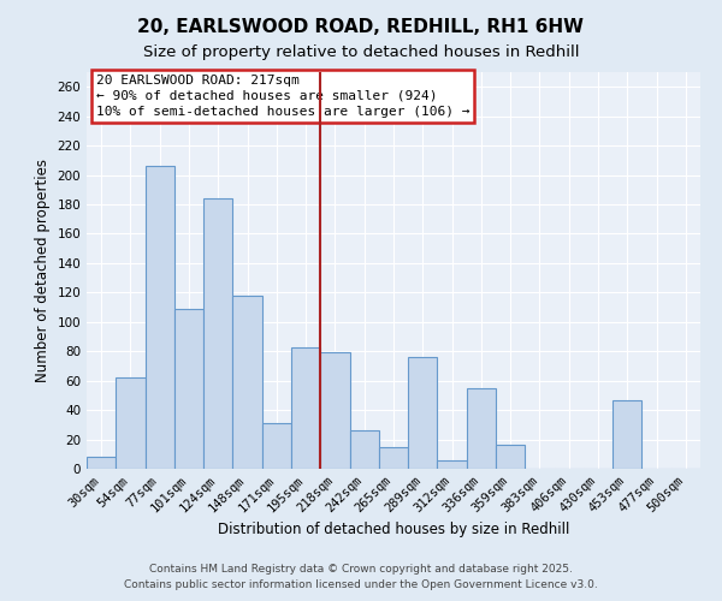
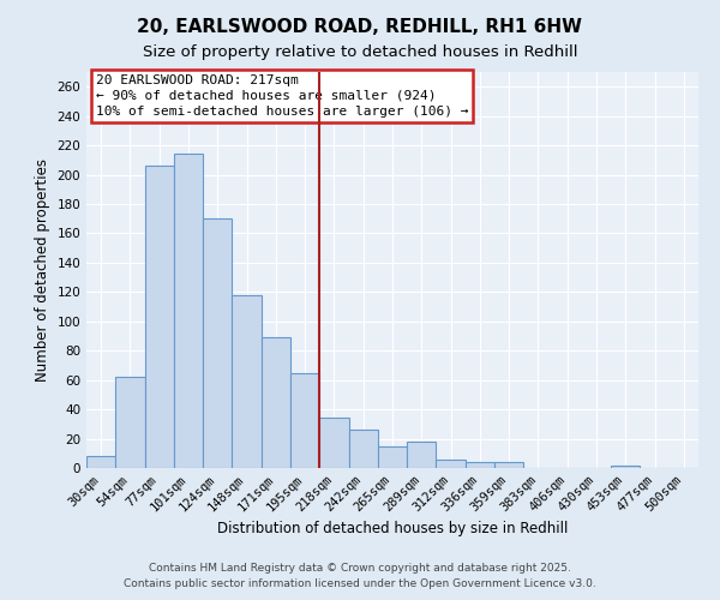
101sqm: 109 -> 214
124sqm: 184 -> 170
171sqm: 31 -> 89
195sqm: 83 -> 65
218sqm: 79 -> 34
289sqm: 76 -> 18
336sqm: 55 -> 4
359sqm: 16 -> 4
453sqm: 47 -> 2
